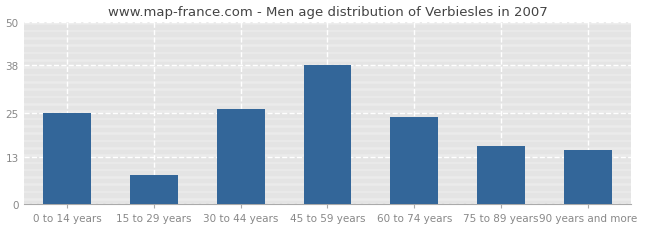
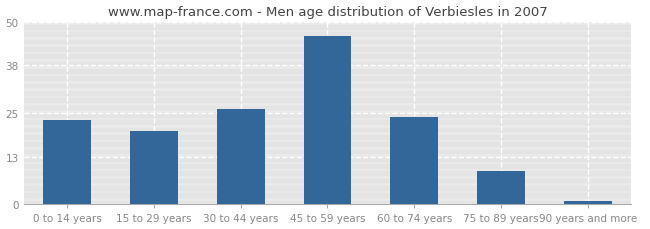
0 to 14 years: 25 -> 23
15 to 29 years: 8 -> 20
45 to 59 years: 38 -> 46
75 to 89 years: 16 -> 9
90 years and more: 15 -> 1
